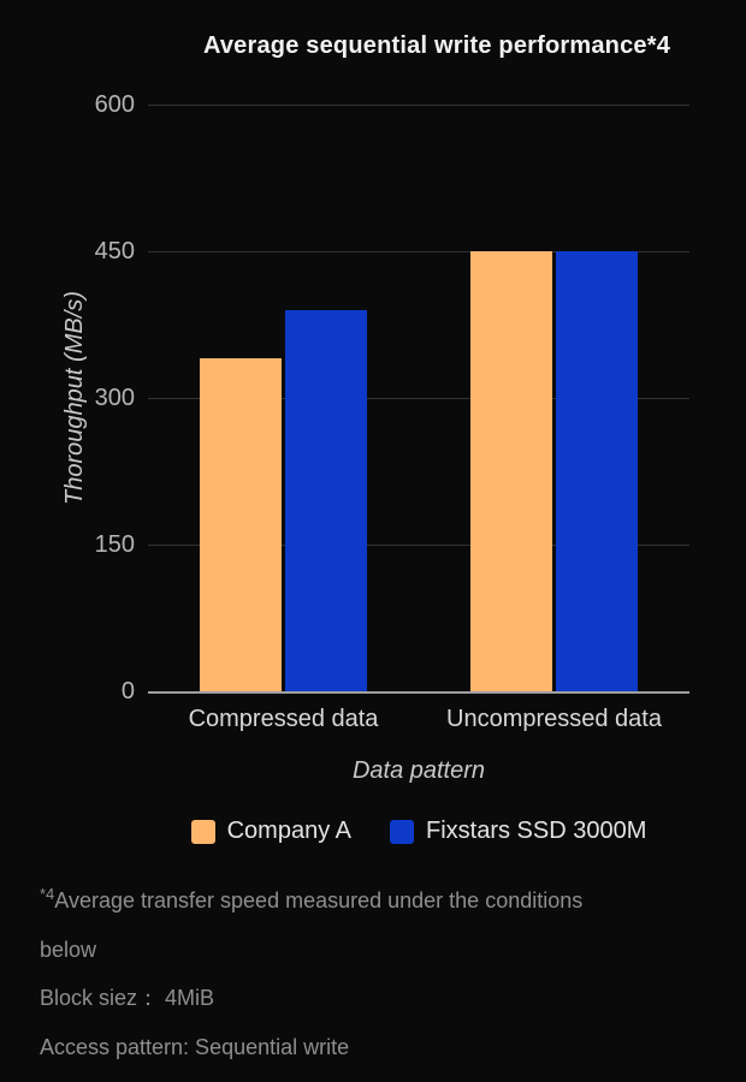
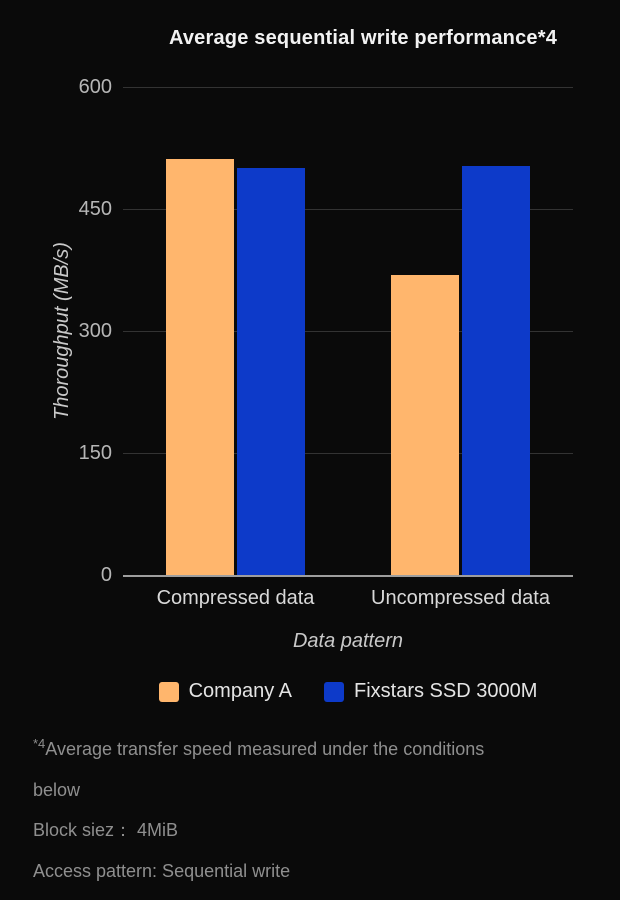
Company A/Compressed data: 340 -> 510
Fixstars SSD 3000M/Compressed data: 390 -> 500
Company A/Uncompressed data: 450 -> 370
Fixstars SSD 3000M/Uncompressed data: 450 -> 500
